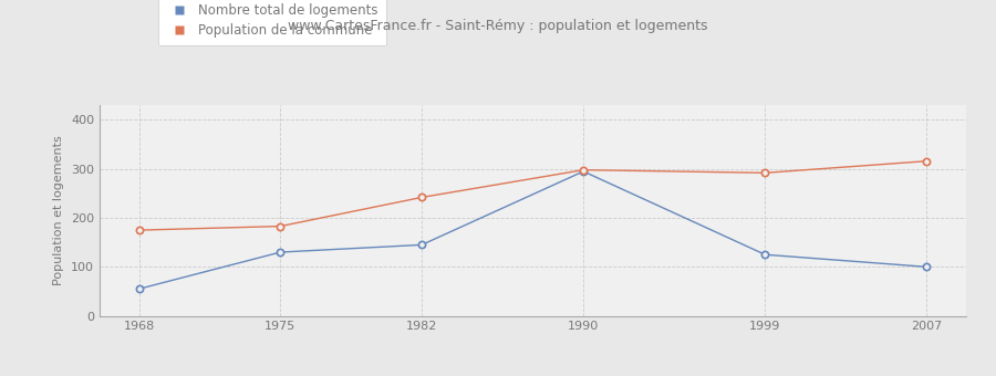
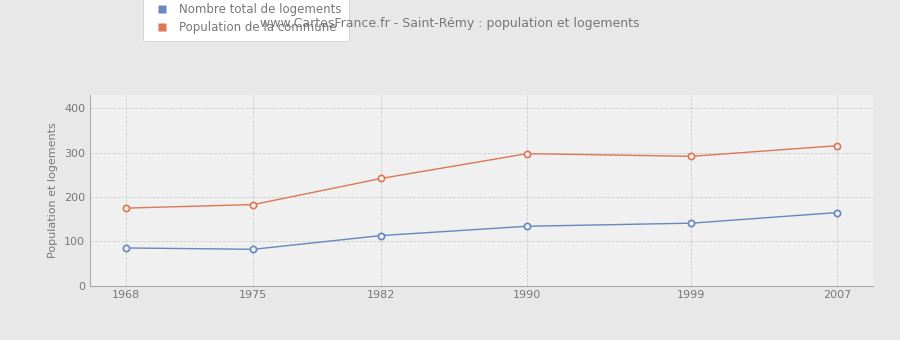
Nombre total de logements/1968: 55 -> 85
Nombre total de logements/1975: 130 -> 82
Nombre total de logements/1982: 145 -> 113
Nombre total de logements/1990: 295 -> 134
Nombre total de logements/1999: 125 -> 141
Nombre total de logements/2007: 100 -> 165
